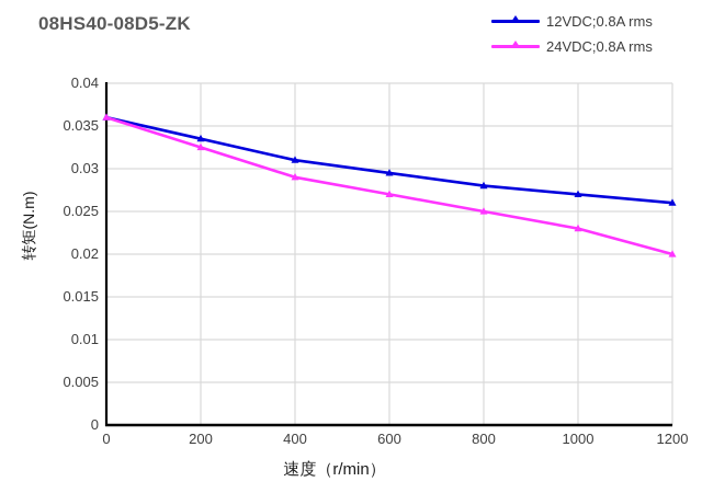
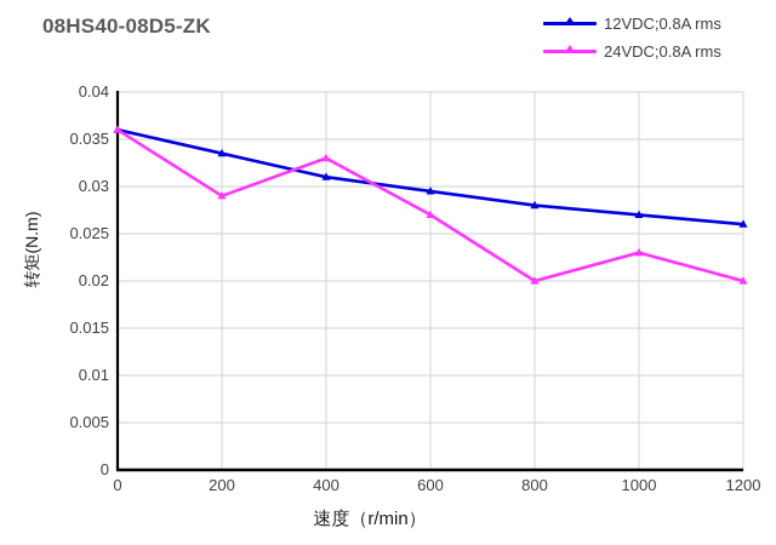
24VDC;0.8A rms/200: 0.033 -> 0.029
24VDC;0.8A rms/400: 0.029 -> 0.033
24VDC;0.8A rms/800: 0.025 -> 0.020
